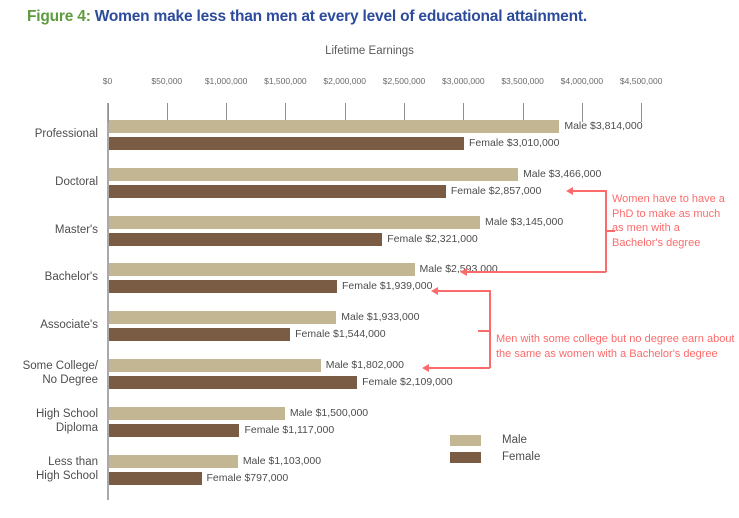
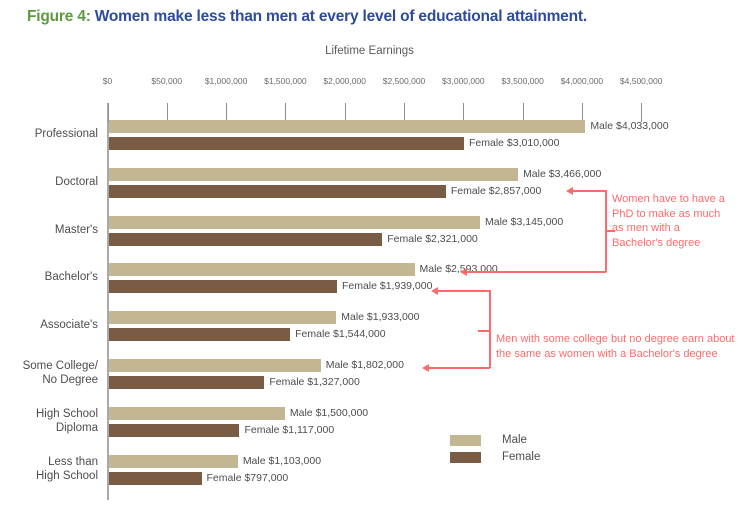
Male/Professional: $3,814,000 -> $4,033,000
Female/Some College/ No Degree: $2,109,000 -> $1,327,000
